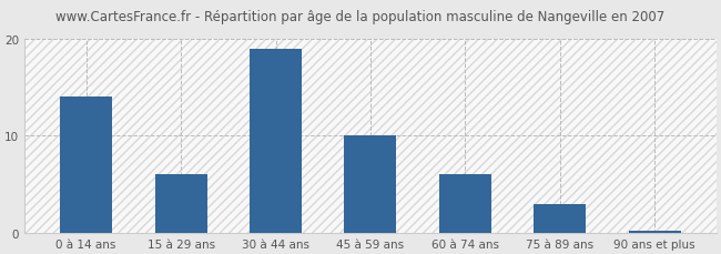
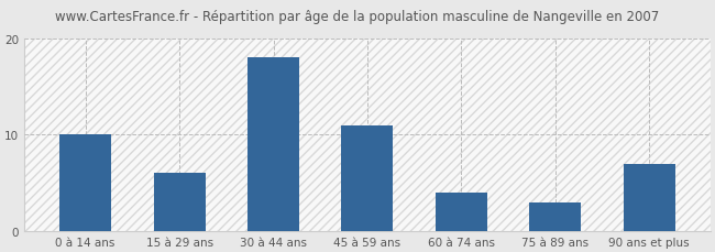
0 à 14 ans: 14.0 -> 10.0
30 à 44 ans: 19.0 -> 18.0
45 à 59 ans: 10.0 -> 11.0
60 à 74 ans: 6.0 -> 4.0
90 ans et plus: 0.2 -> 7.0
